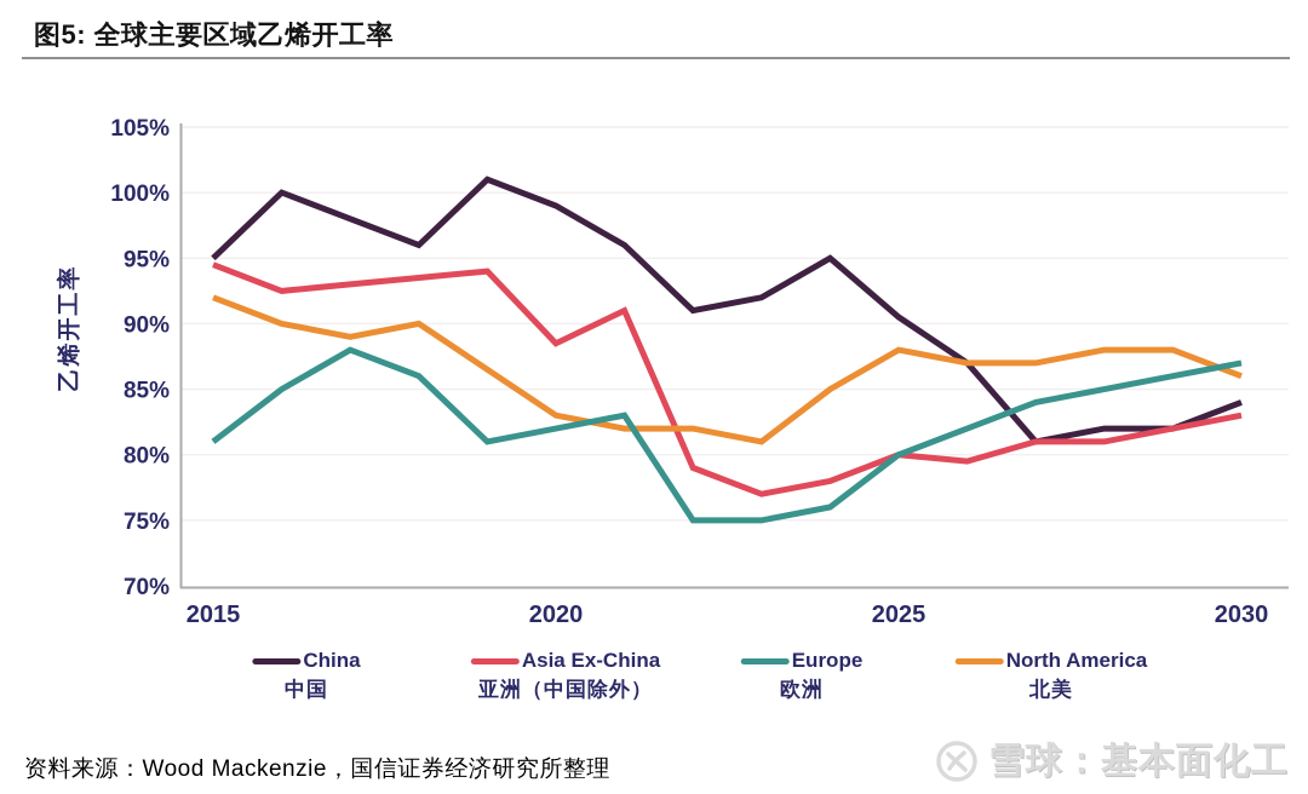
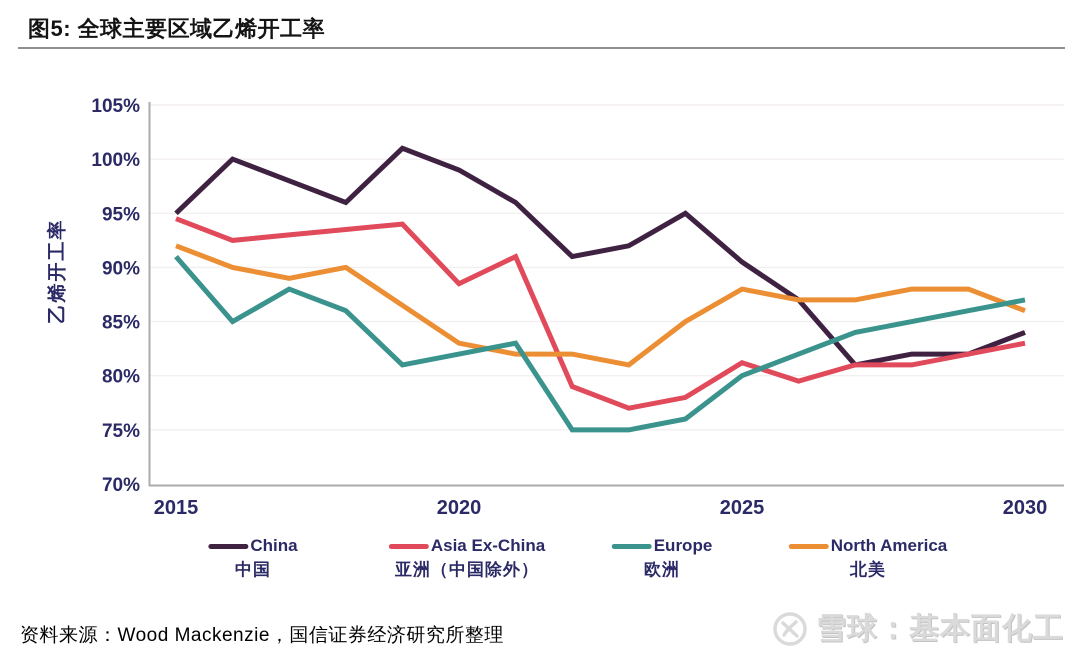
Europe/2015: 81% -> 91%
Asia Ex-China/2025: 80.0% -> 81.2%
